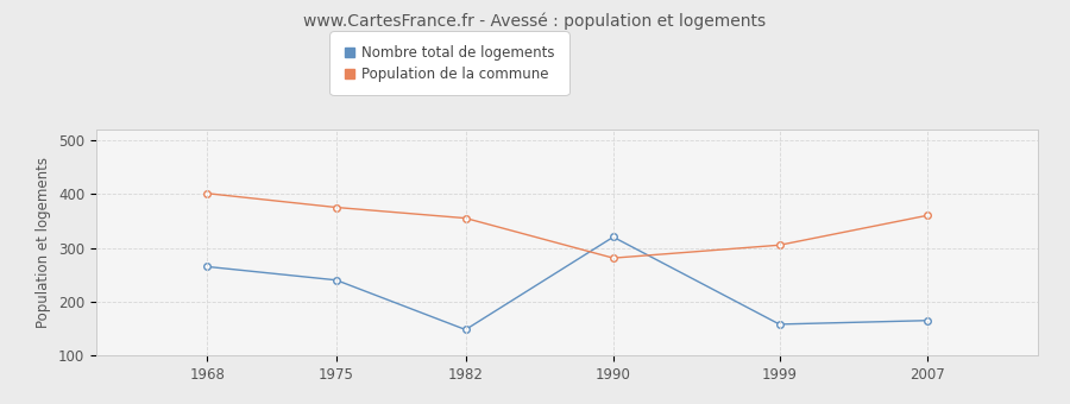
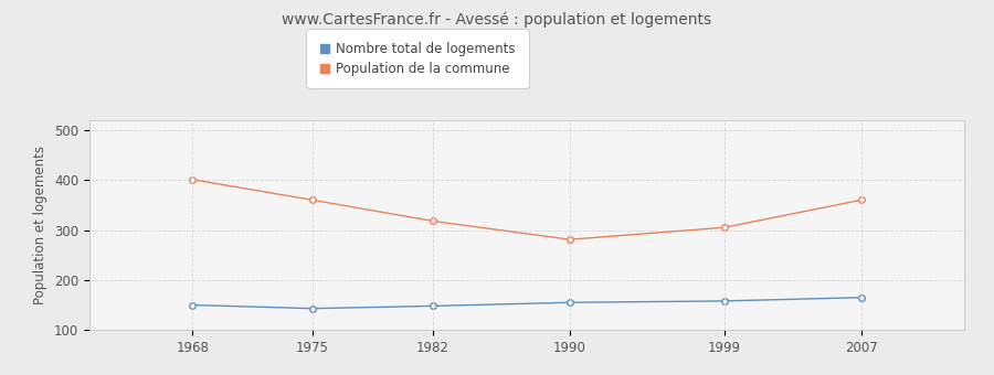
Nombre total de logements/1968: 265 -> 150
Population de la commune/1975: 375 -> 360
Nombre total de logements/1975: 240 -> 143
Population de la commune/1982: 355 -> 318
Nombre total de logements/1990: 320 -> 155
